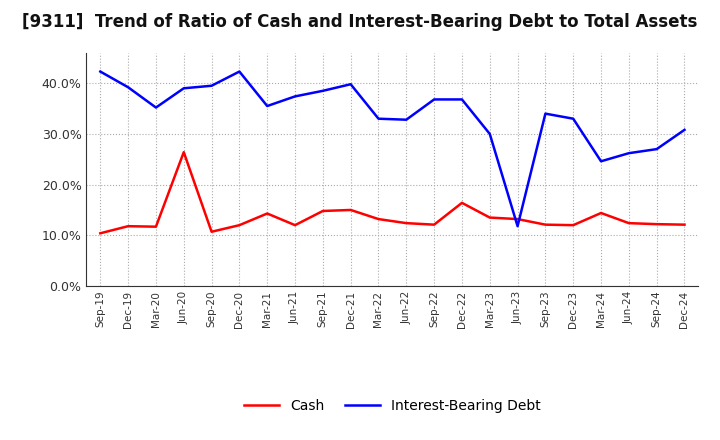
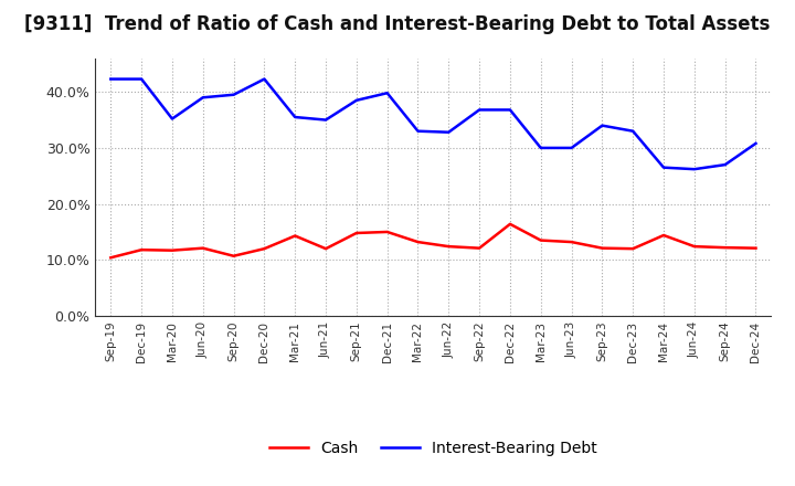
Interest-Bearing Debt/Dec-19: 39.2% -> 42.3%
Cash/Jun-20: 26.4% -> 12.1%
Interest-Bearing Debt/Jun-21: 37.4% -> 35.0%
Interest-Bearing Debt/Jun-23: 11.8% -> 30.0%
Interest-Bearing Debt/Mar-24: 24.6% -> 26.5%
